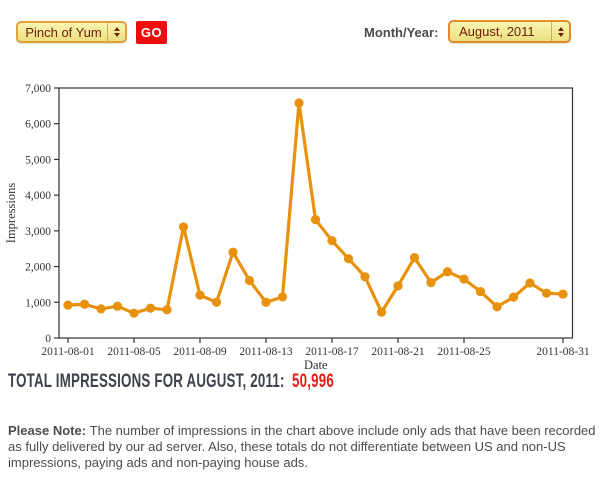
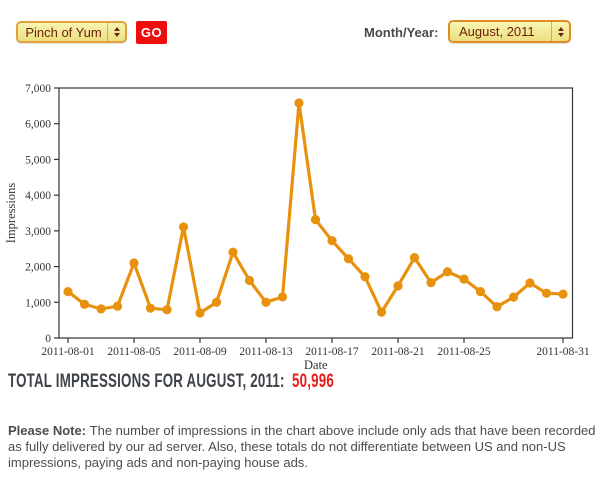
2011-08-01: 900 -> 1300
2011-08-05: 700 -> 2100
2011-08-09: 1200 -> 700
